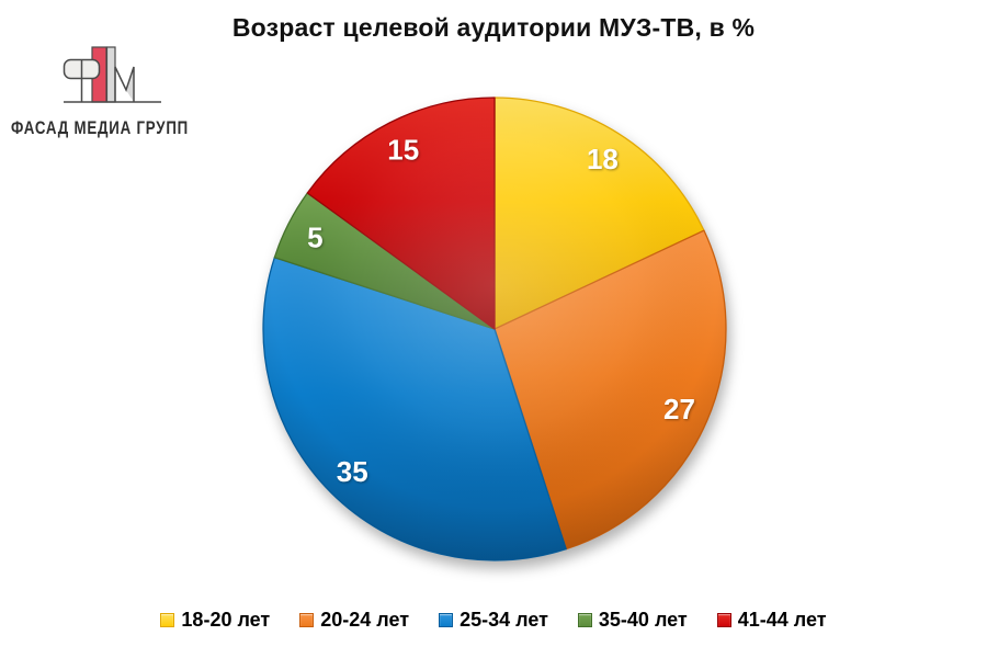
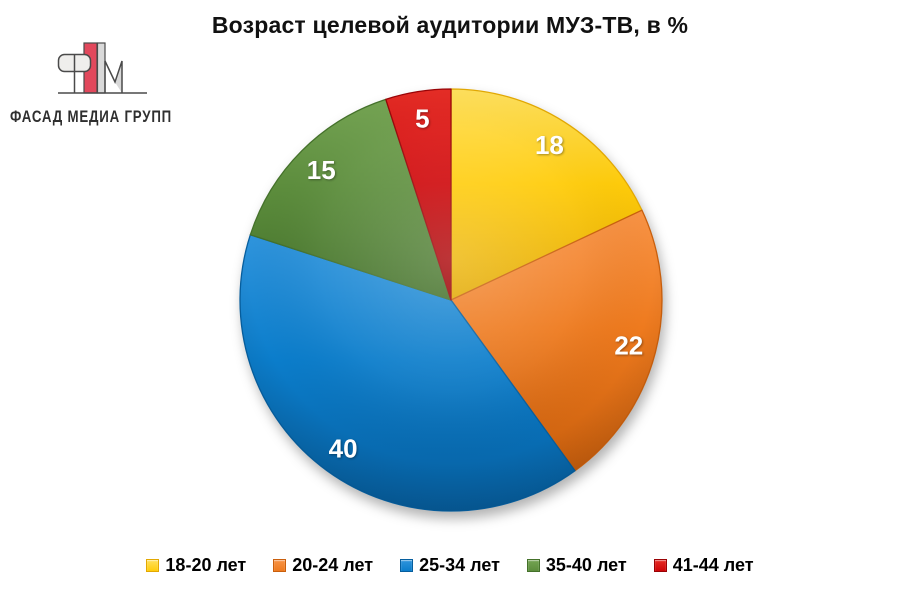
20-24 лет: 27 -> 22
25-34 лет: 35 -> 40
35-40 лет: 5 -> 15
41-44 лет: 15 -> 5
